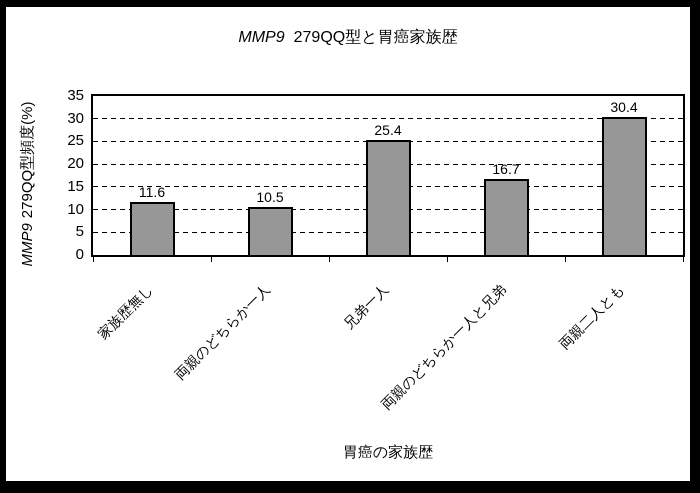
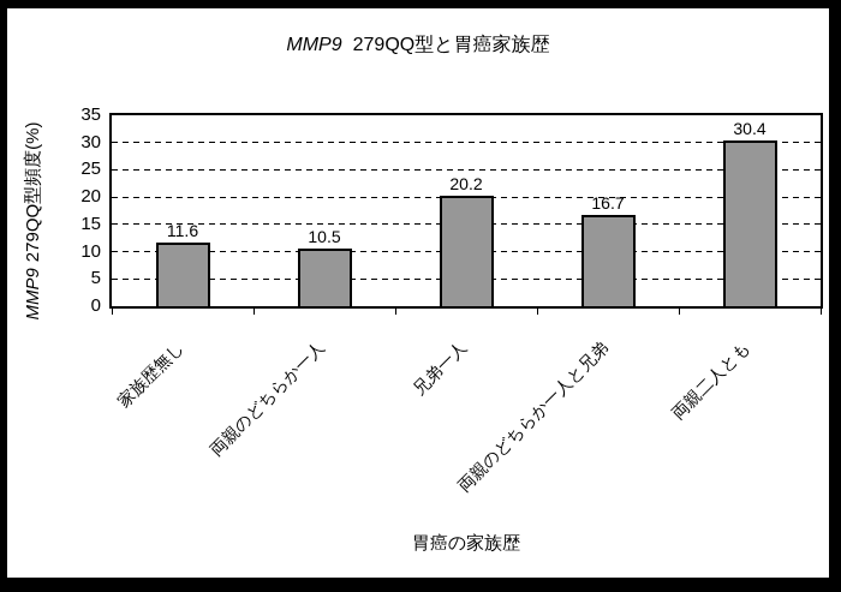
兄弟一人: 25.4 -> 20.2
